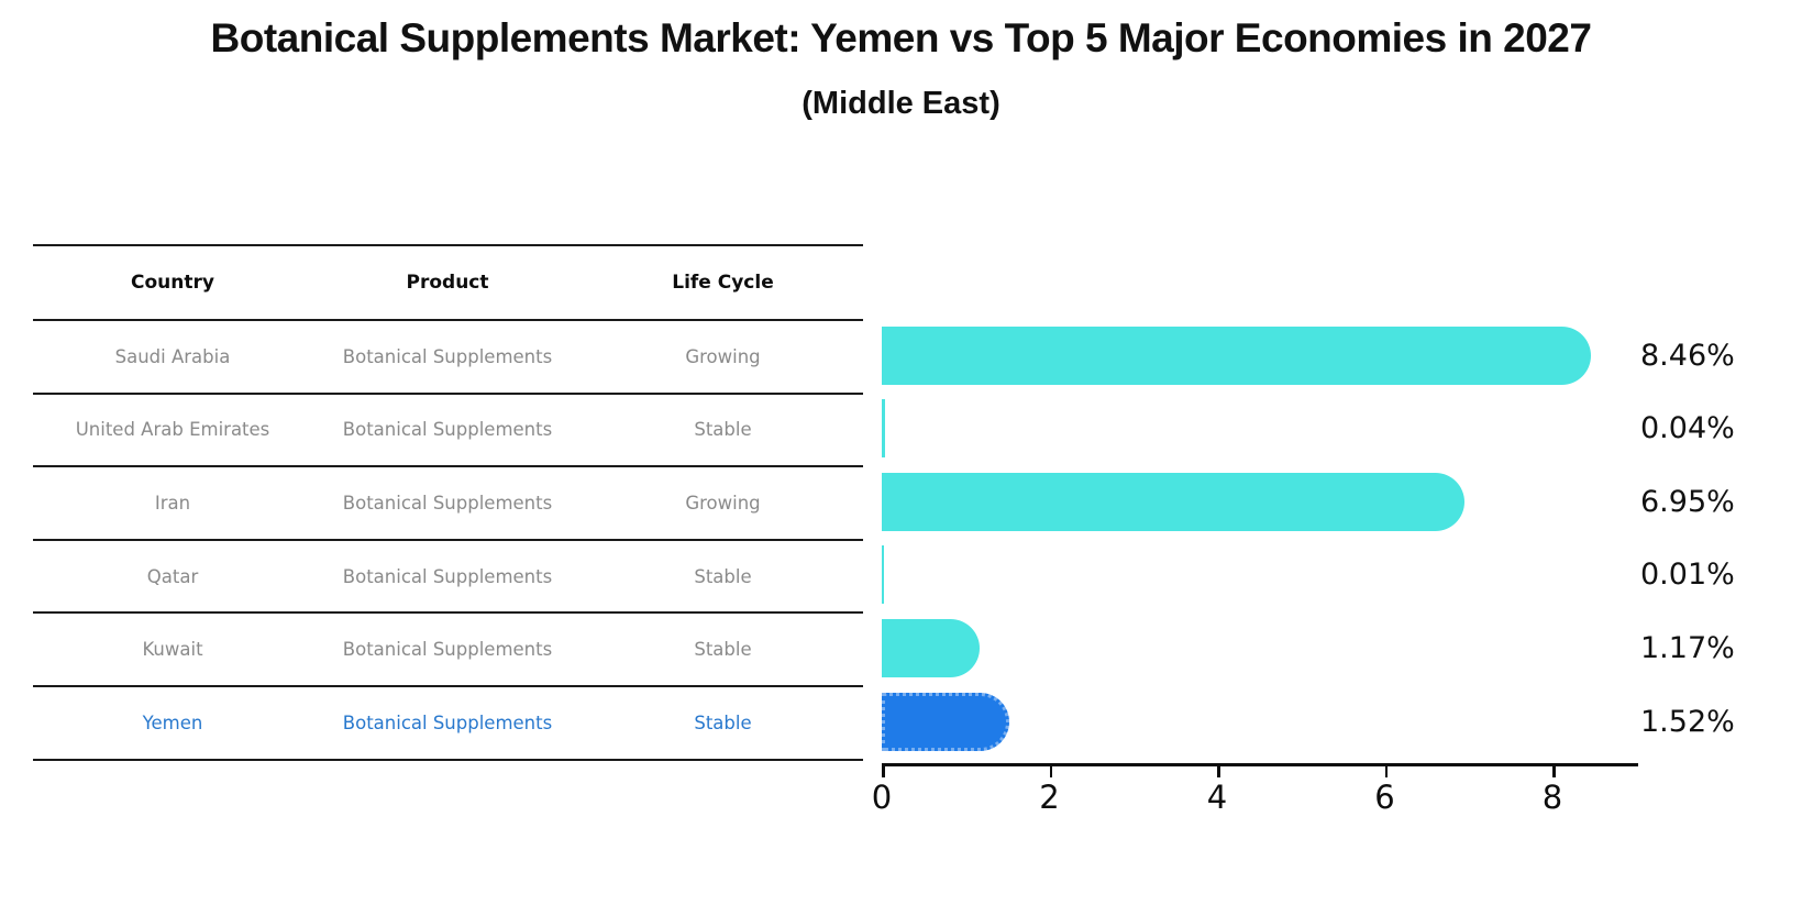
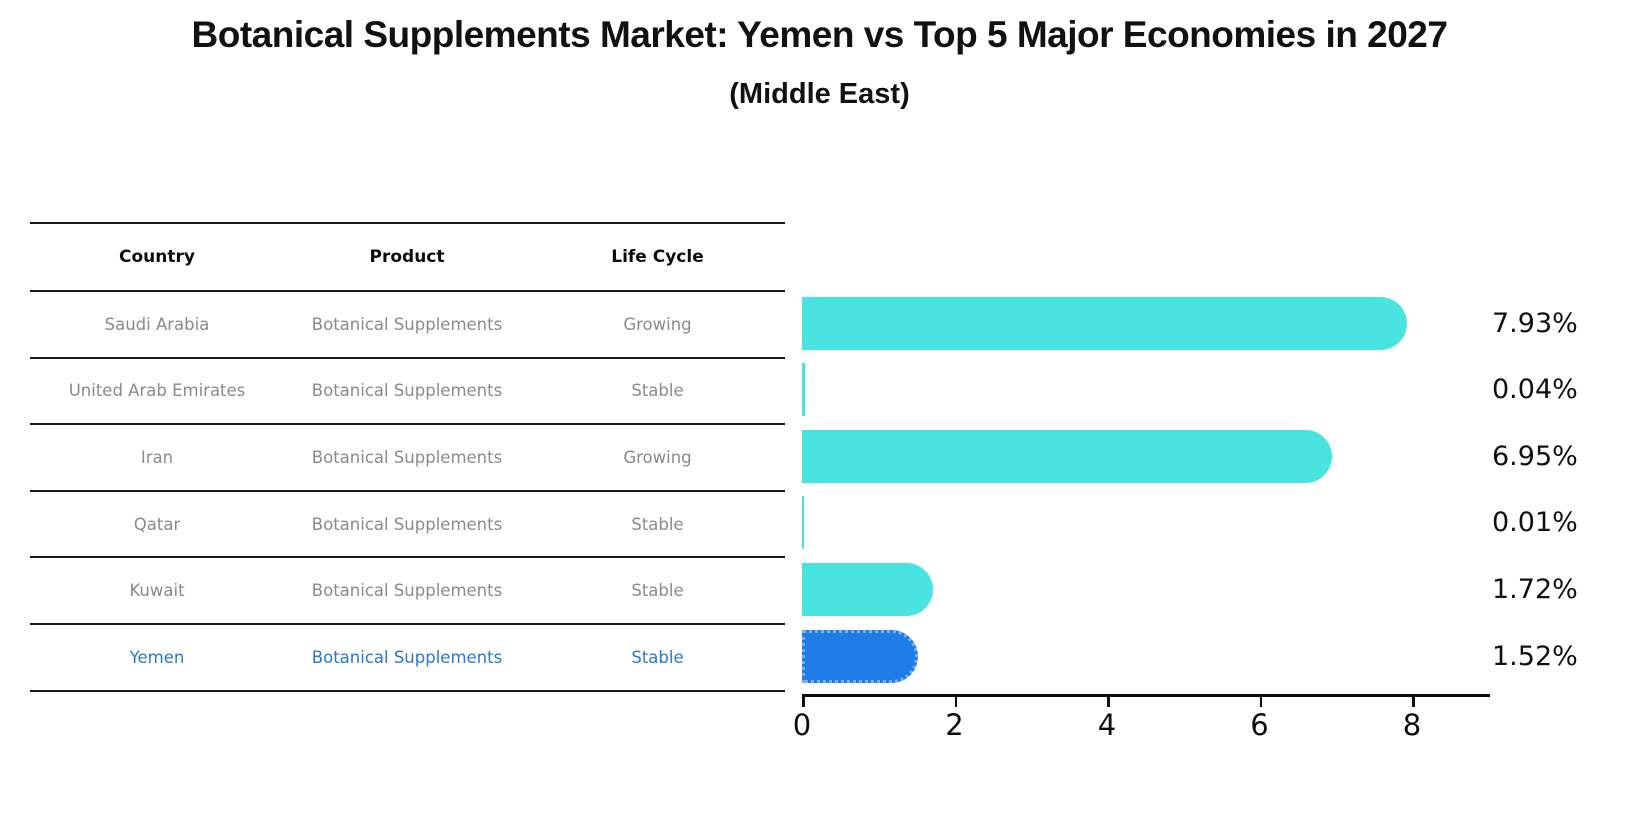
Saudi Arabia: 8.46% -> 7.93%
Kuwait: 1.17% -> 1.72%
